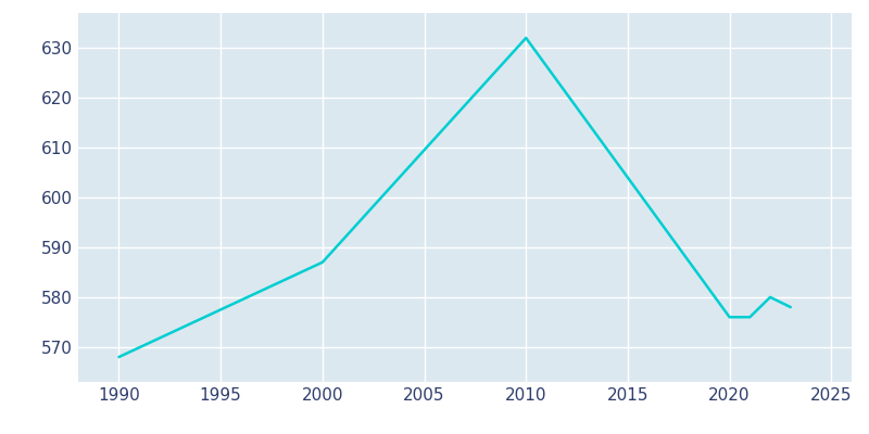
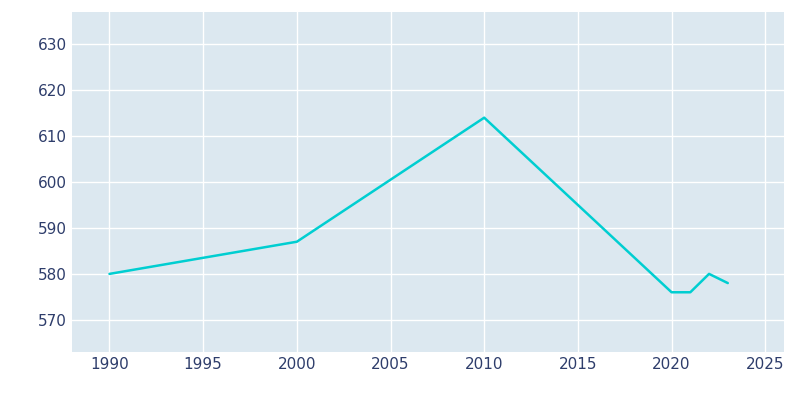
1990: 568 -> 580
2010: 632 -> 614
